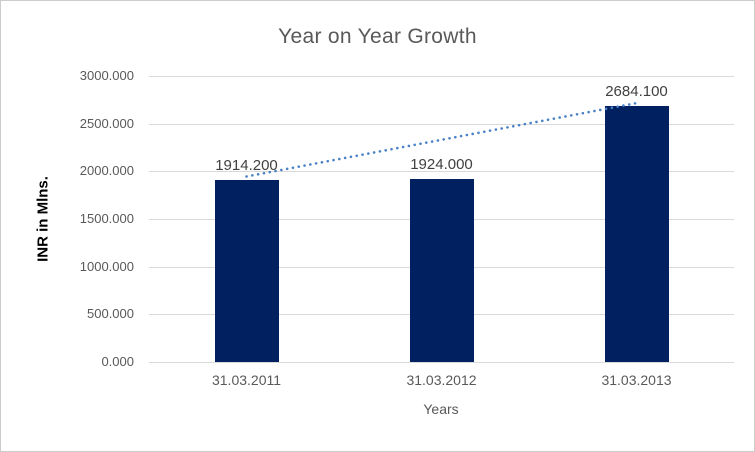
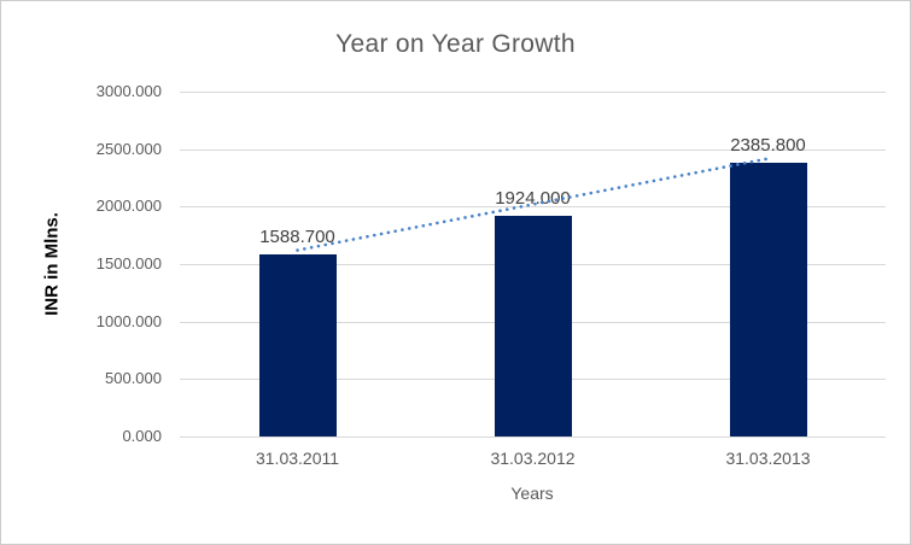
31.03.2011: 1914.200 -> 1588.700
31.03.2013: 2684.100 -> 2385.800
